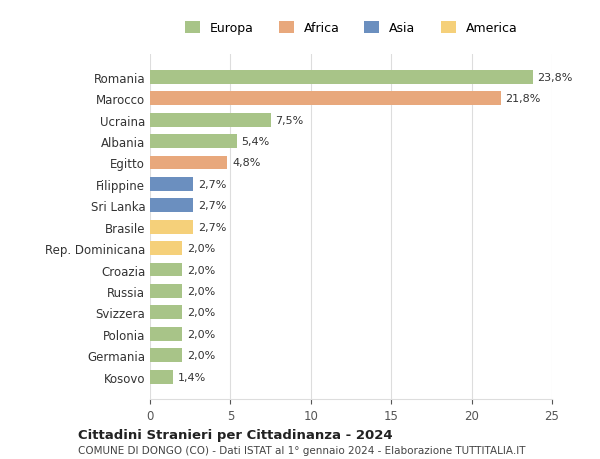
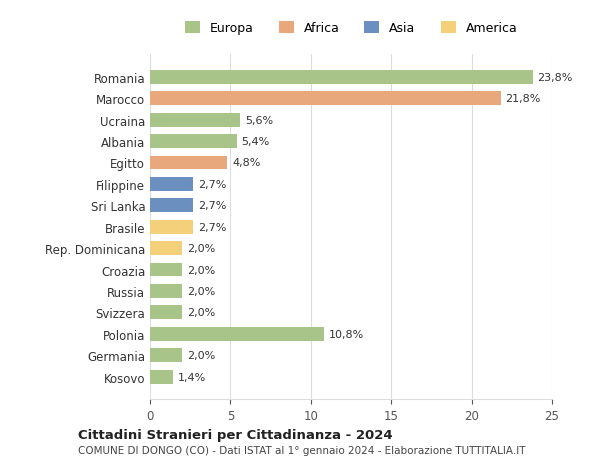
Ucraina: 7,5% -> 5,6%
Polonia: 2,0% -> 10,8%
